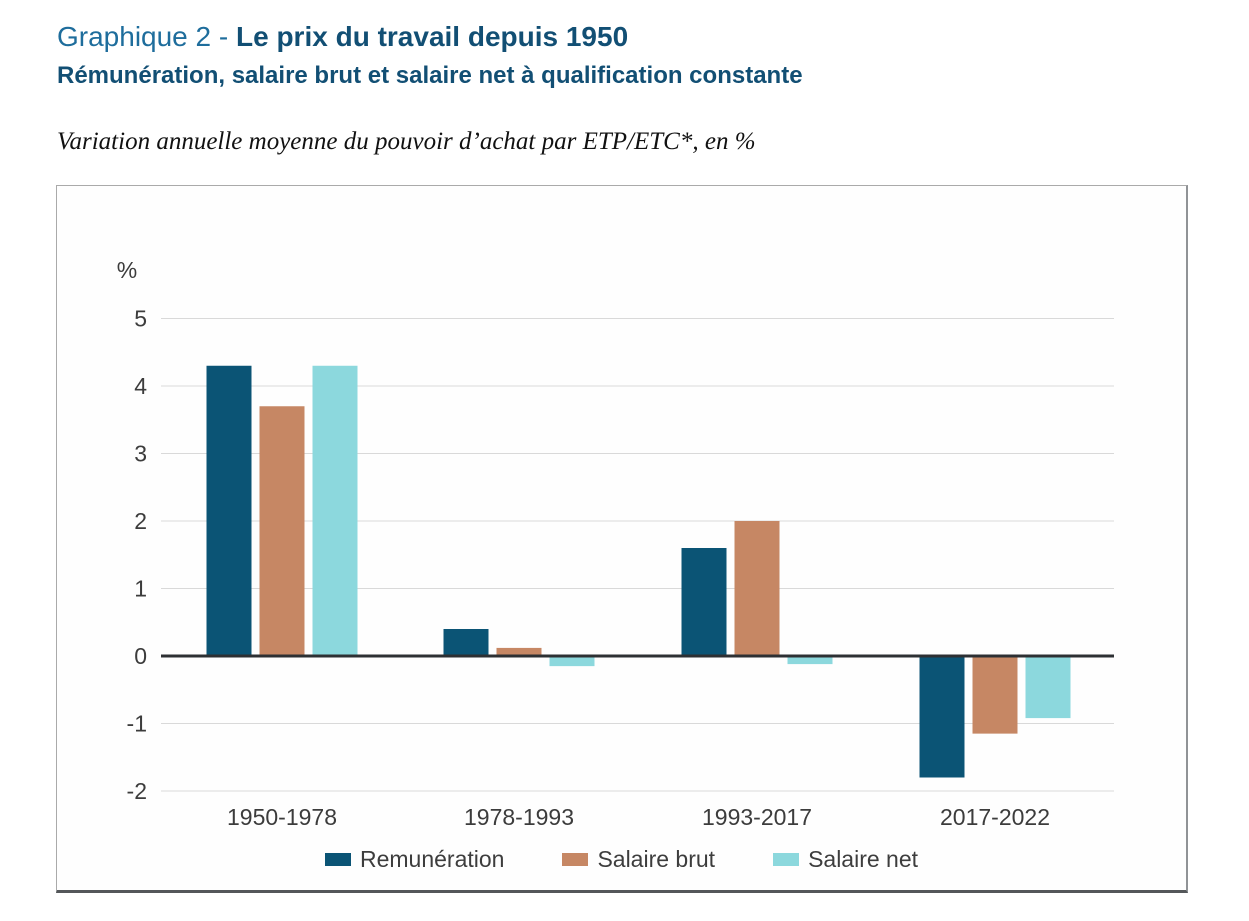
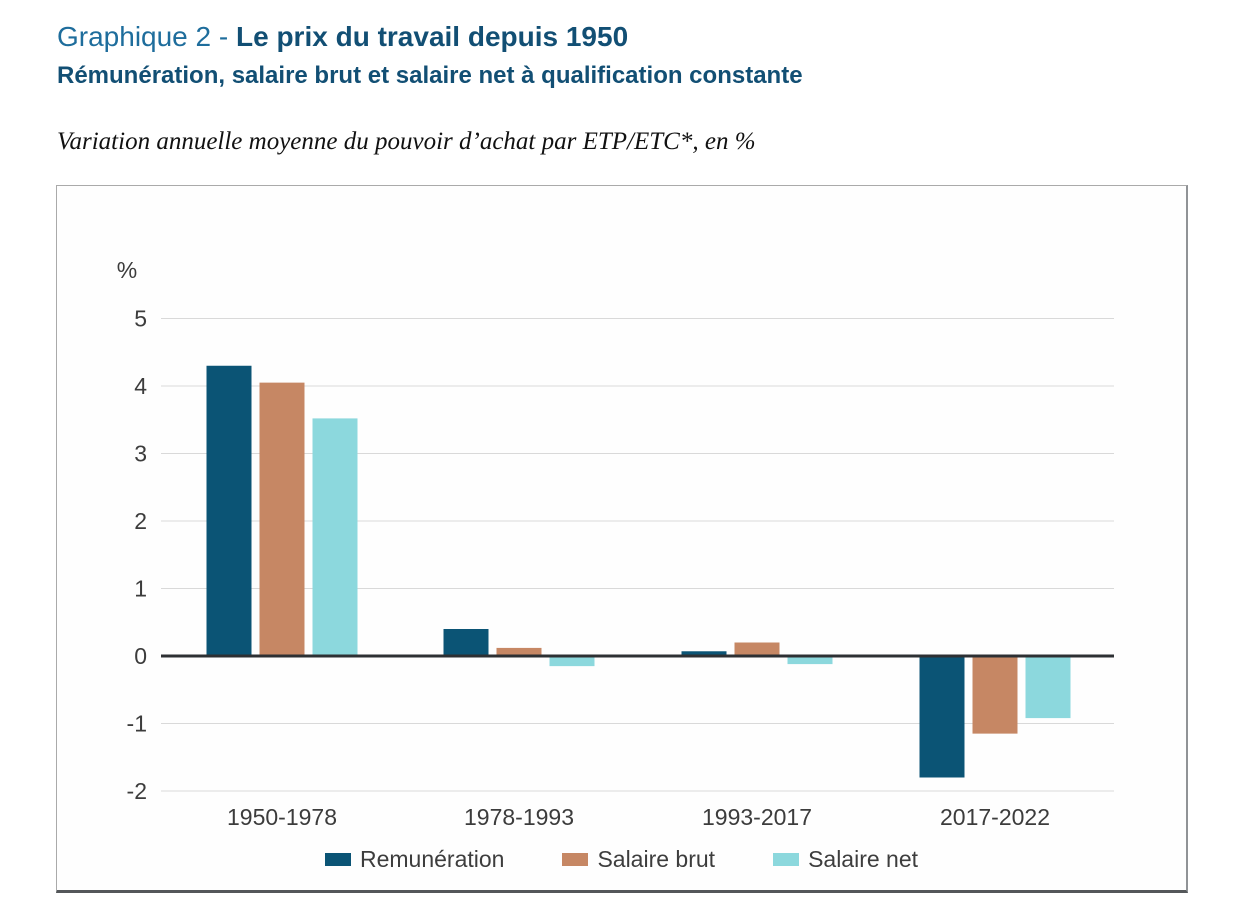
Salaire brut/1950-1978: 3.7 -> 4.0
Salaire net/1950-1978: 4.3 -> 3.5
Remunération/1993-2017: 1.6 -> 0.1
Salaire brut/1993-2017: 2.0 -> 0.2
